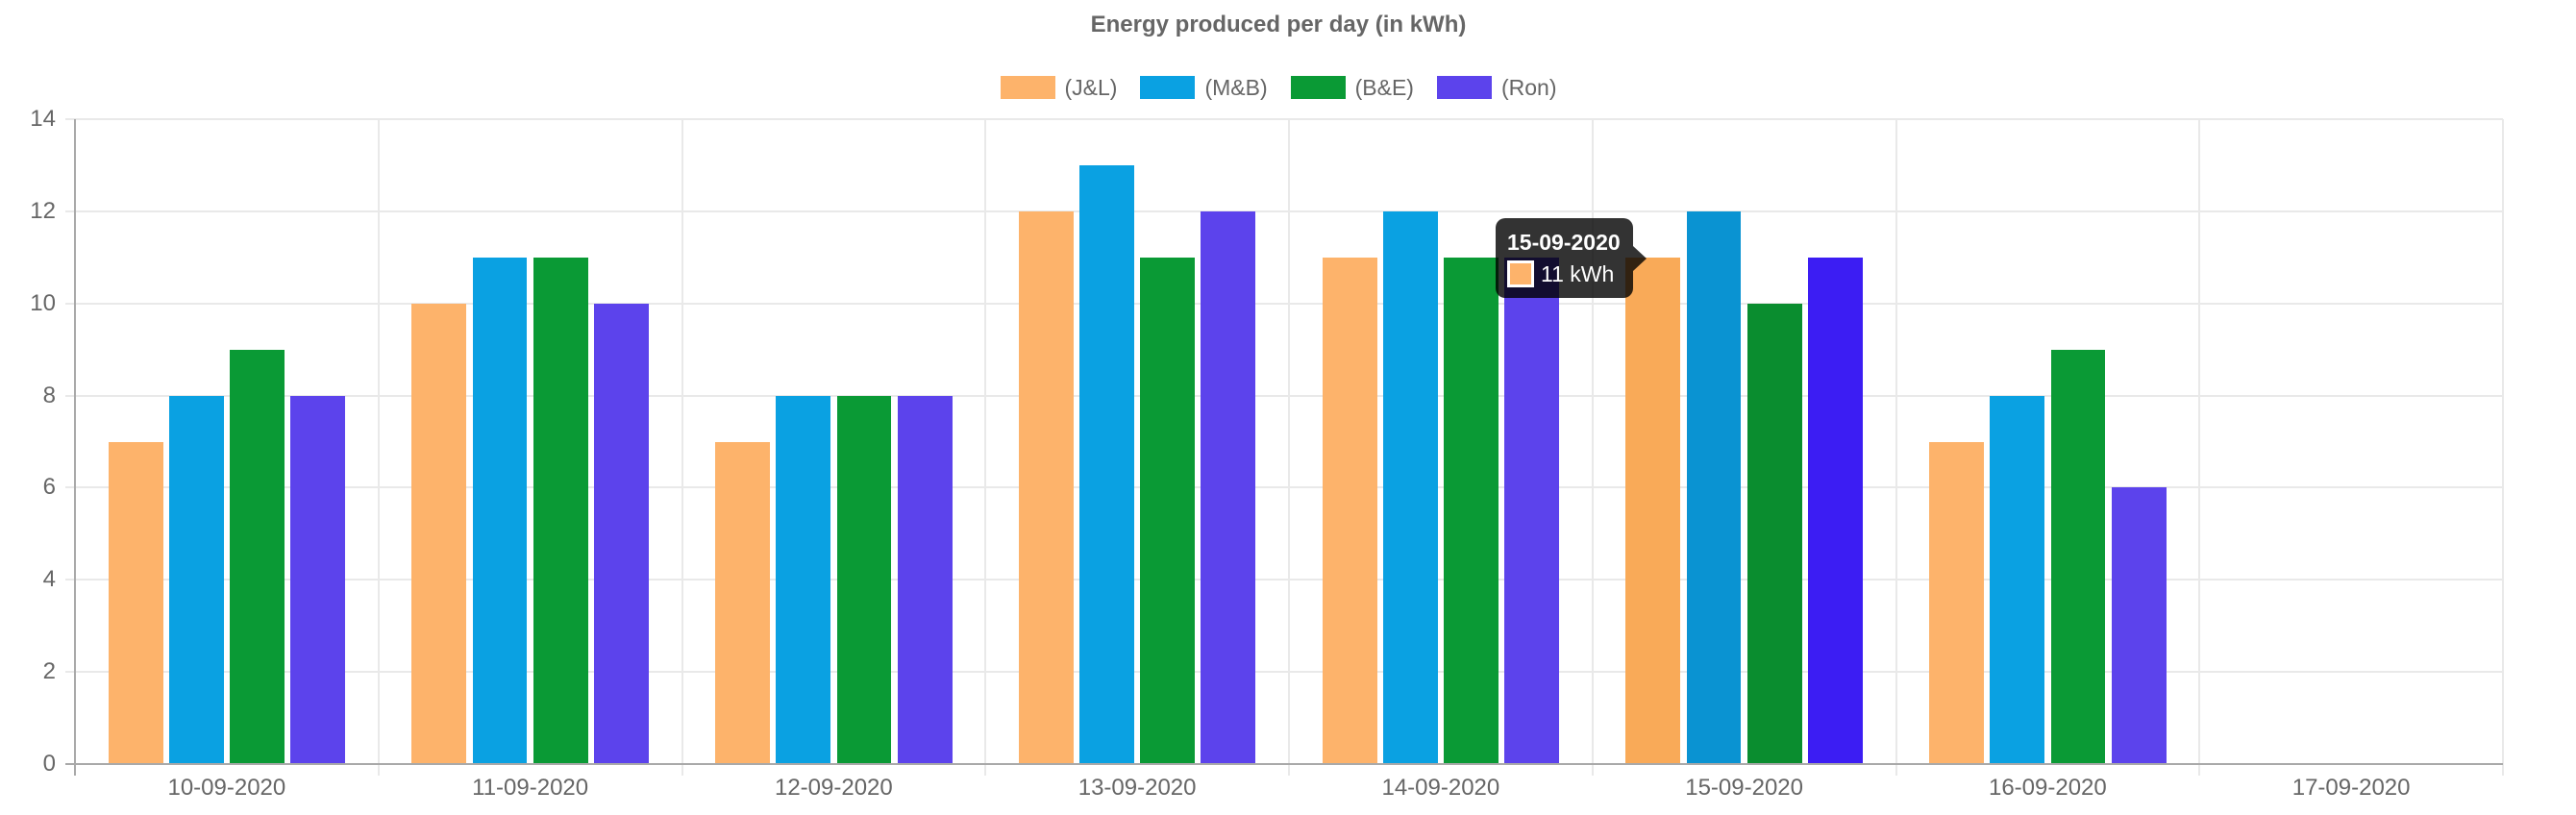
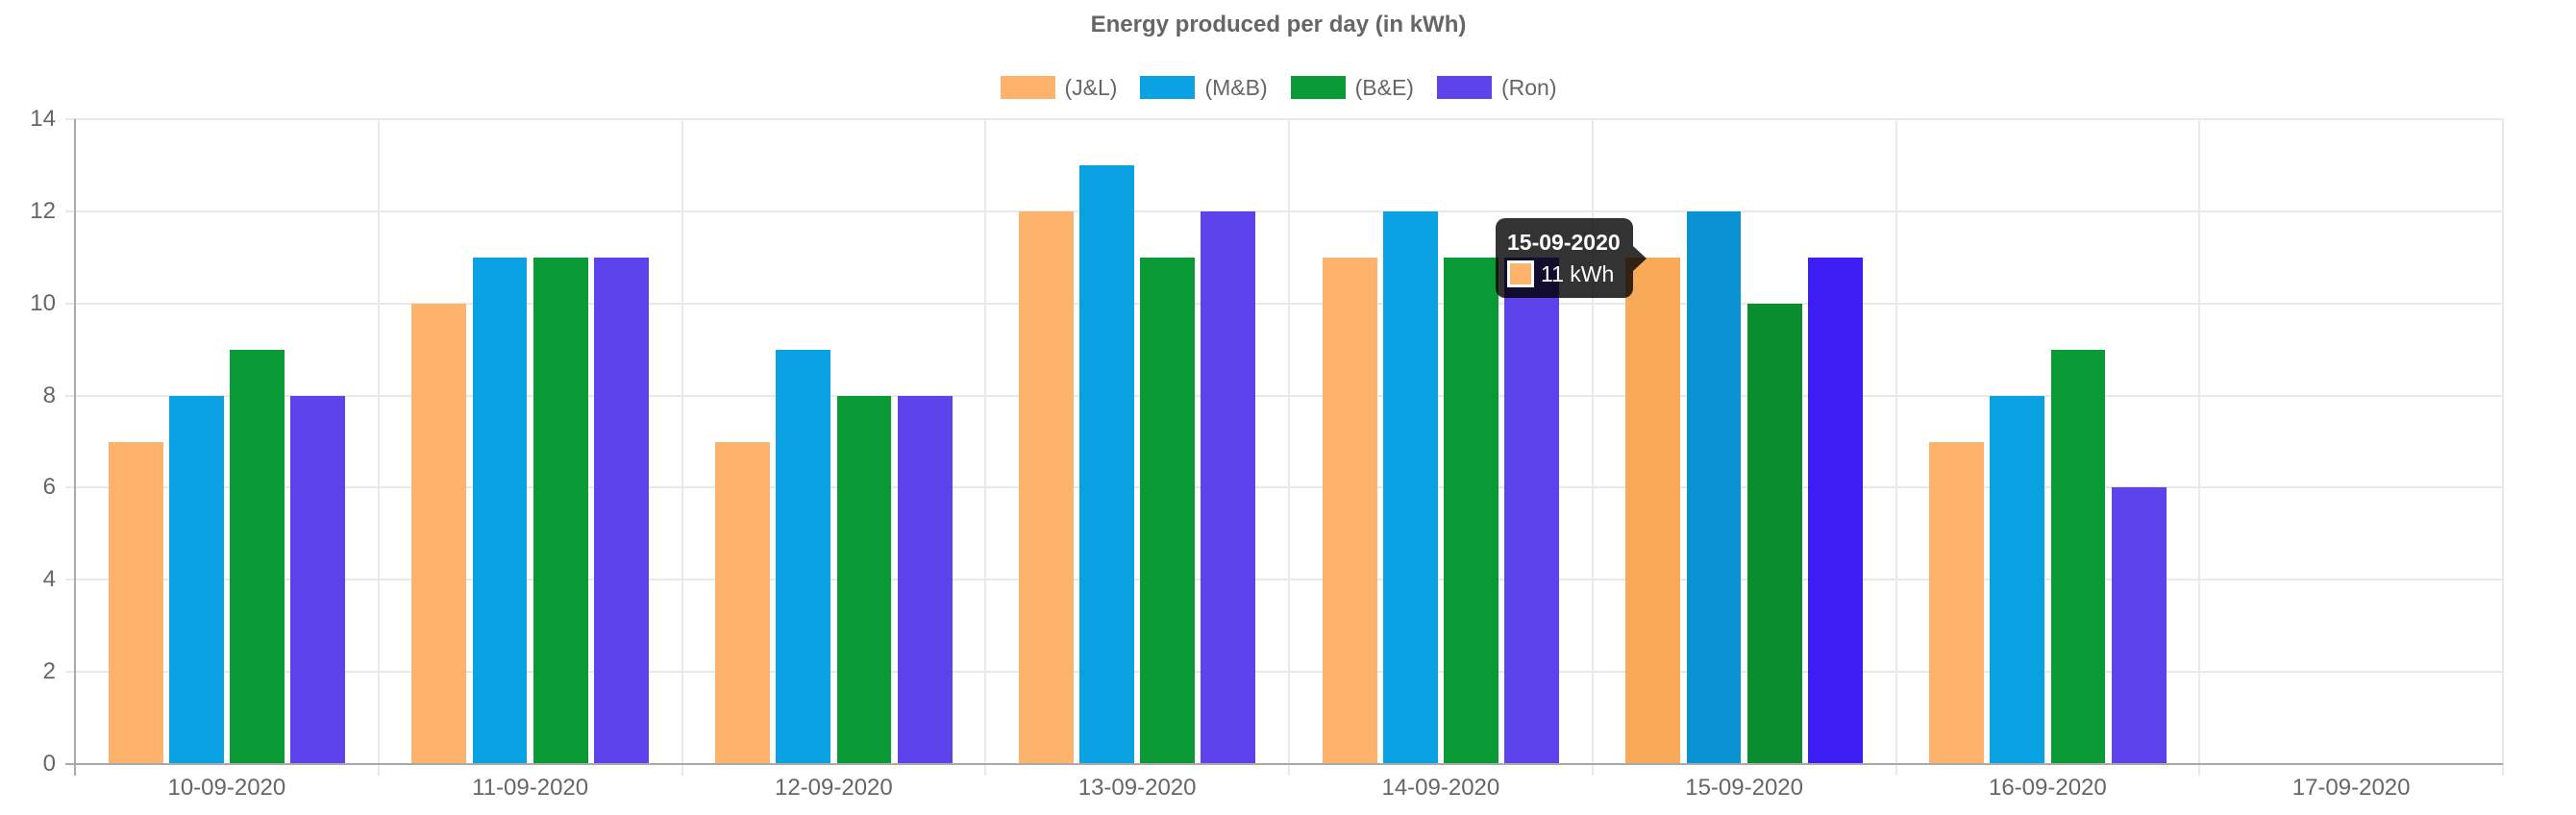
(Ron)/11-09-2020: 10 -> 11
(M&B)/12-09-2020: 8 -> 9
